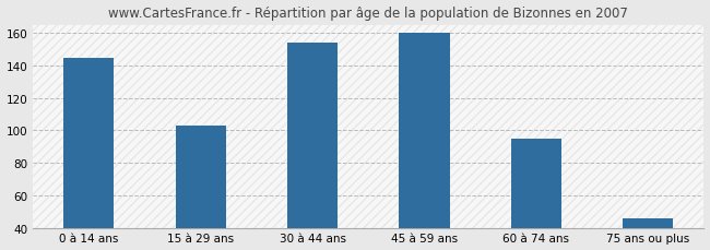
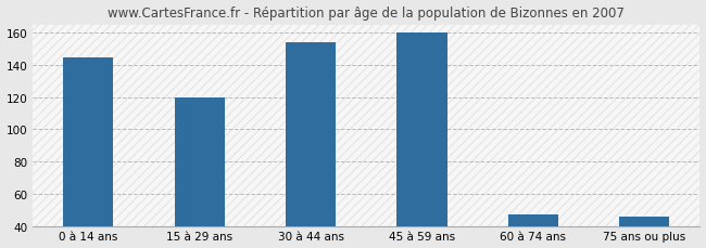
15 à 29 ans: 103 -> 120
60 à 74 ans: 95 -> 47
